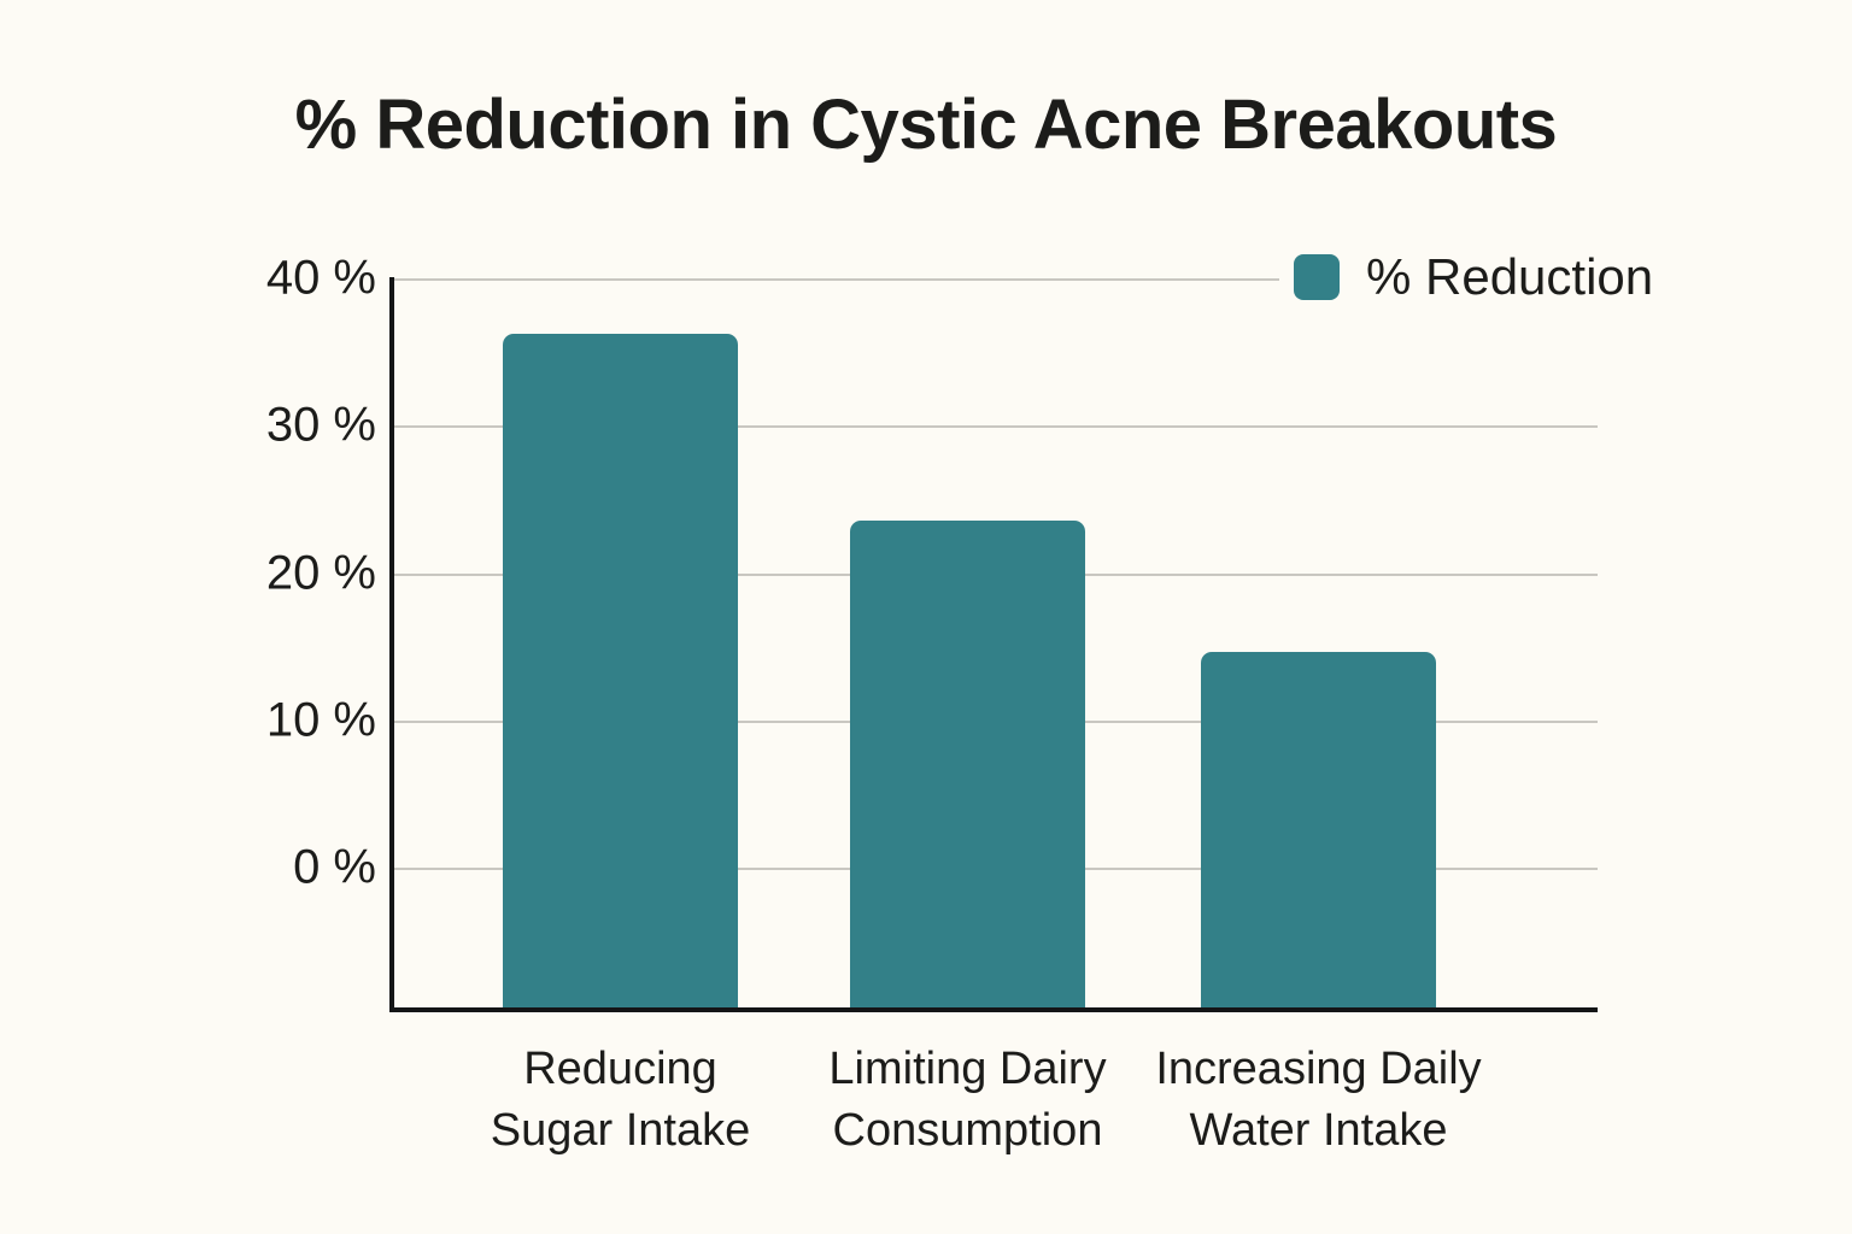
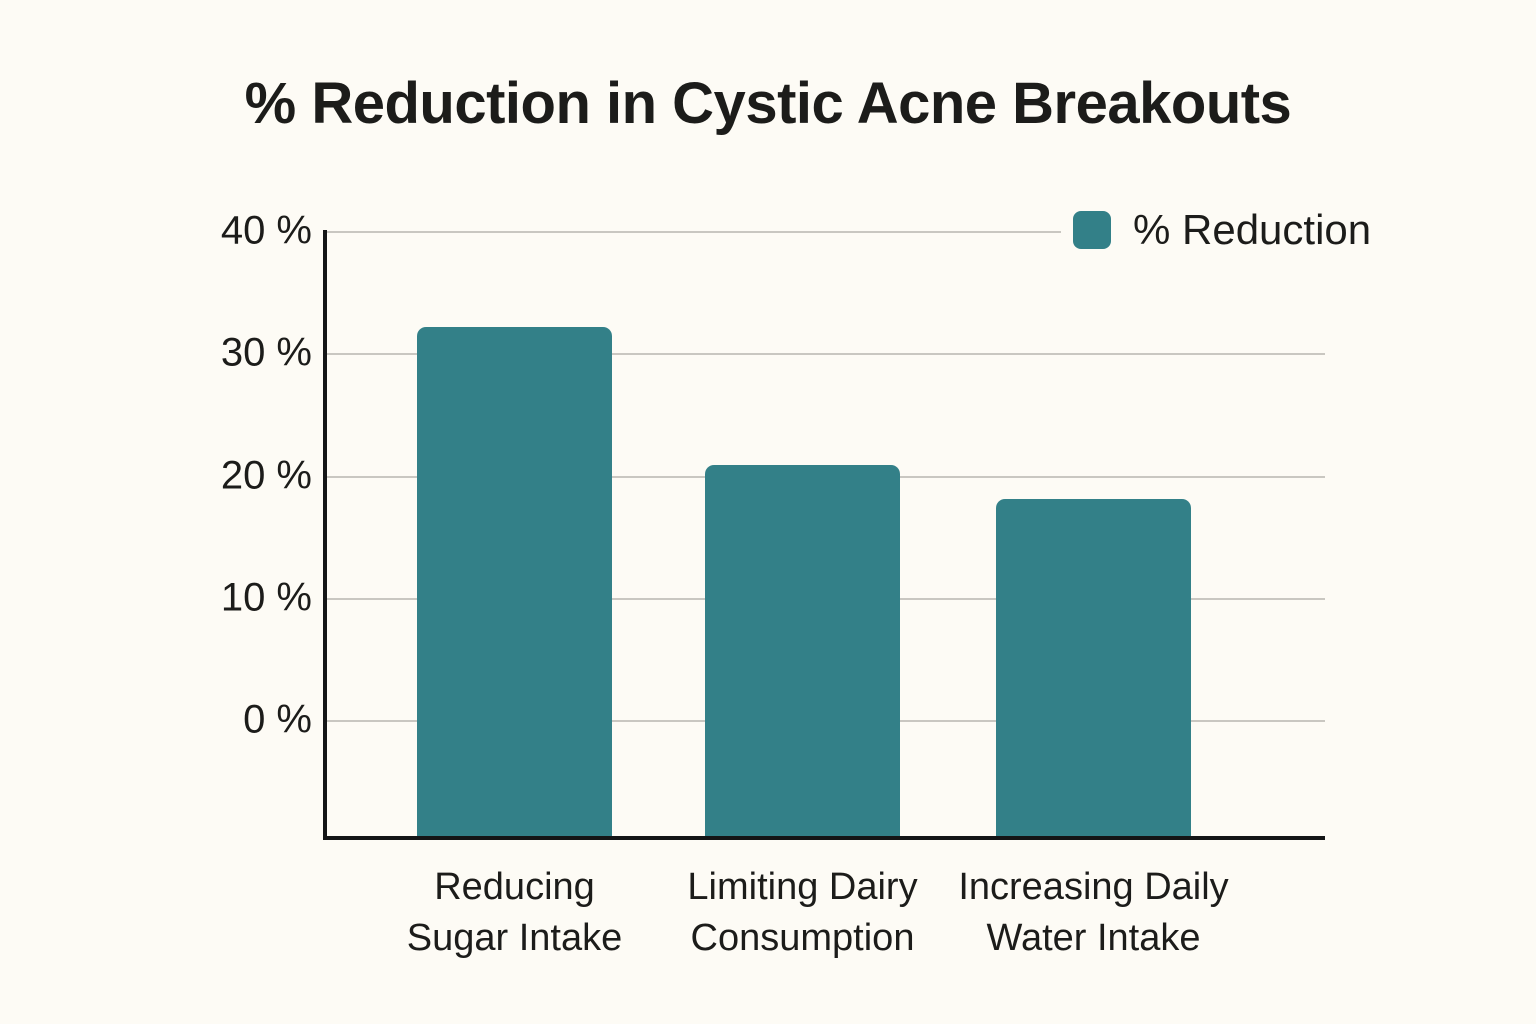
Reducing Sugar Intake: 36.3% -> 32.2%
Limiting Dairy Consumption: 23.6% -> 20.9%
Increasing Daily Water Intake: 14.7% -> 18.2%
